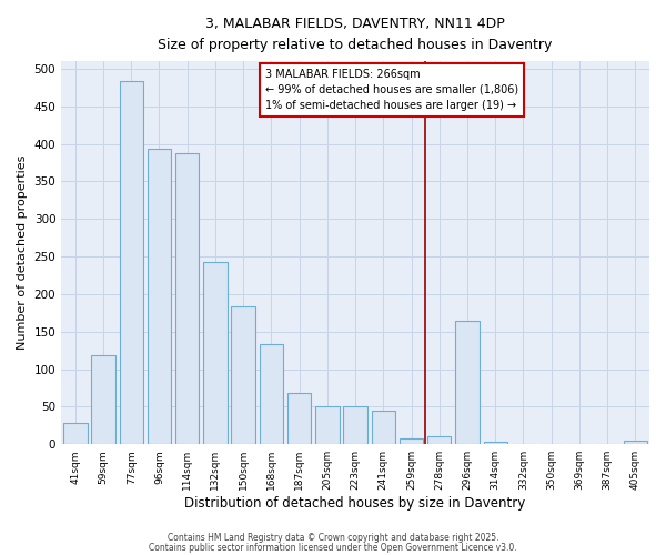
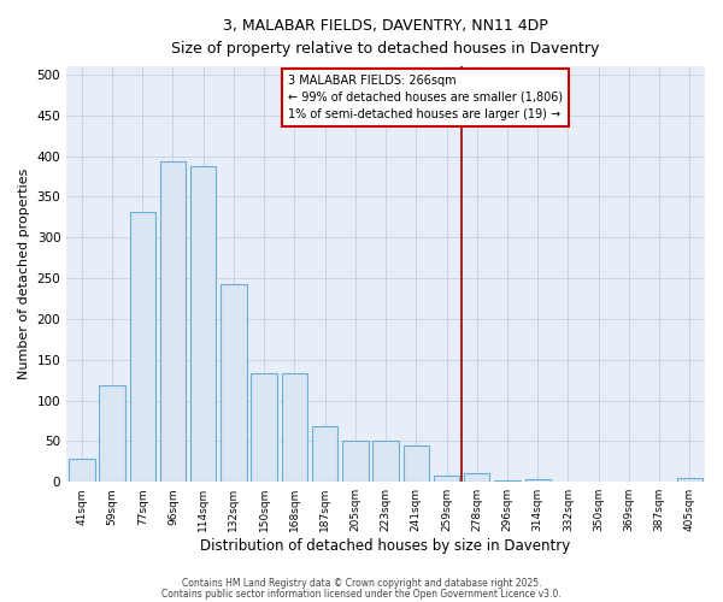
77sqm: 484 -> 332
150sqm: 184 -> 134
296sqm: 164 -> 2
